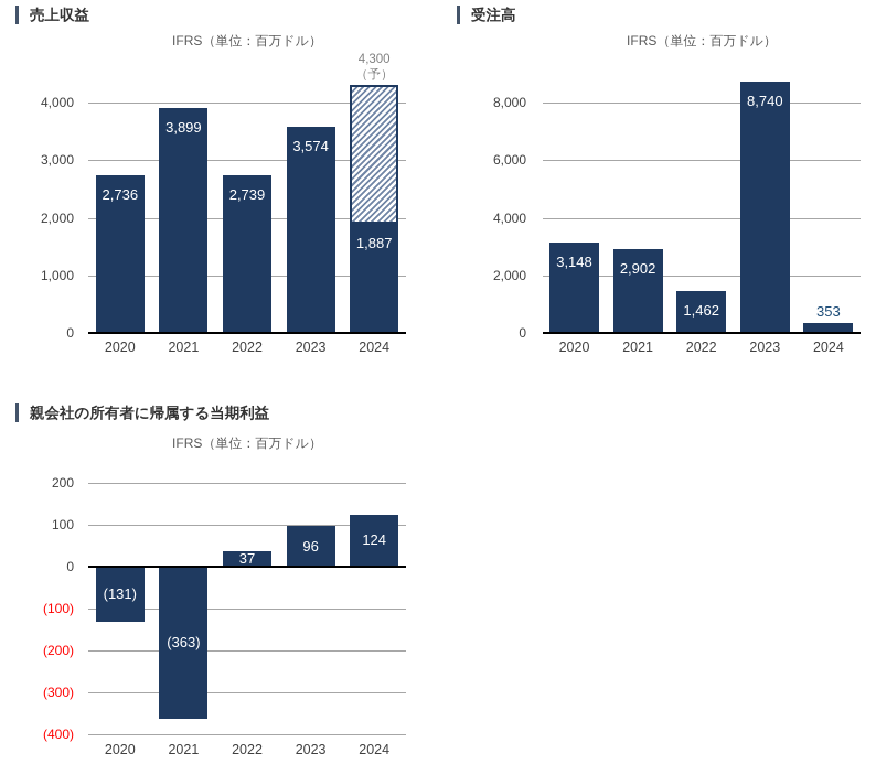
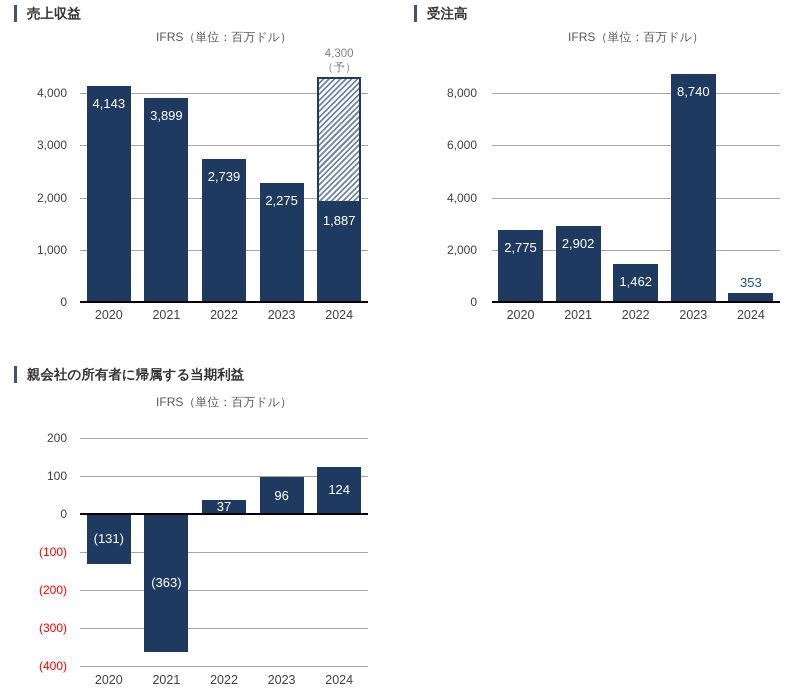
売上収益/2020: 2,736 -> 4,143
売上収益/2023: 3,574 -> 2,275
受注高/2020: 3,148 -> 2,775
